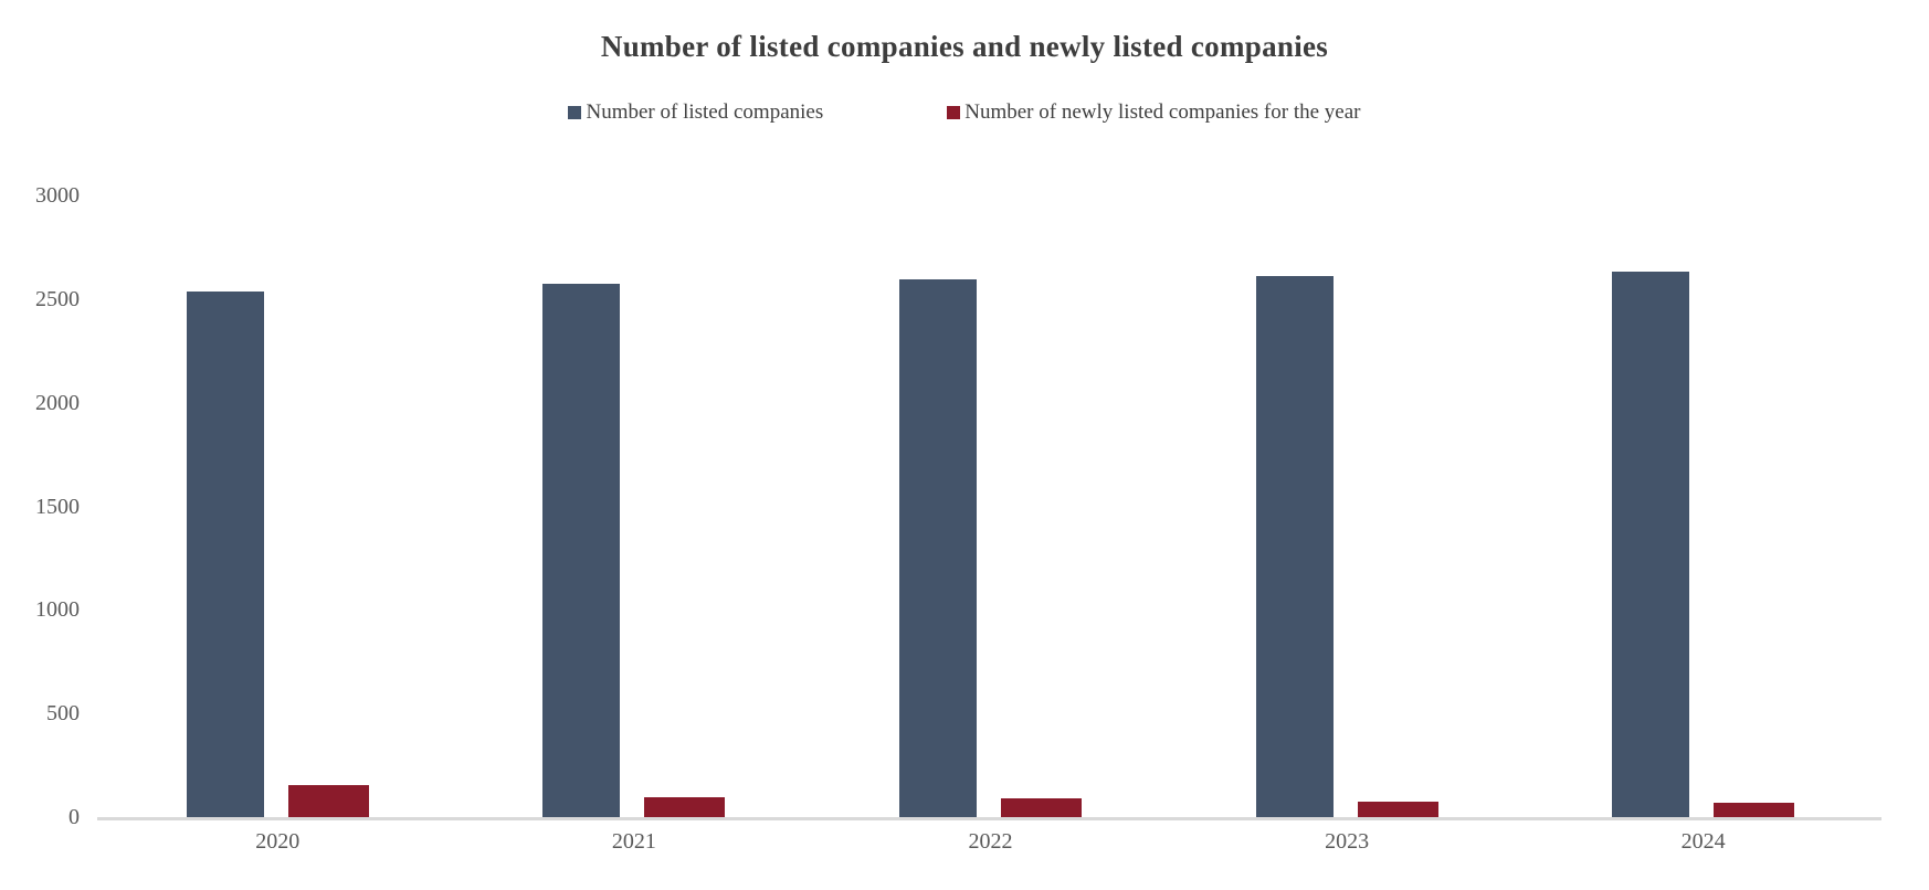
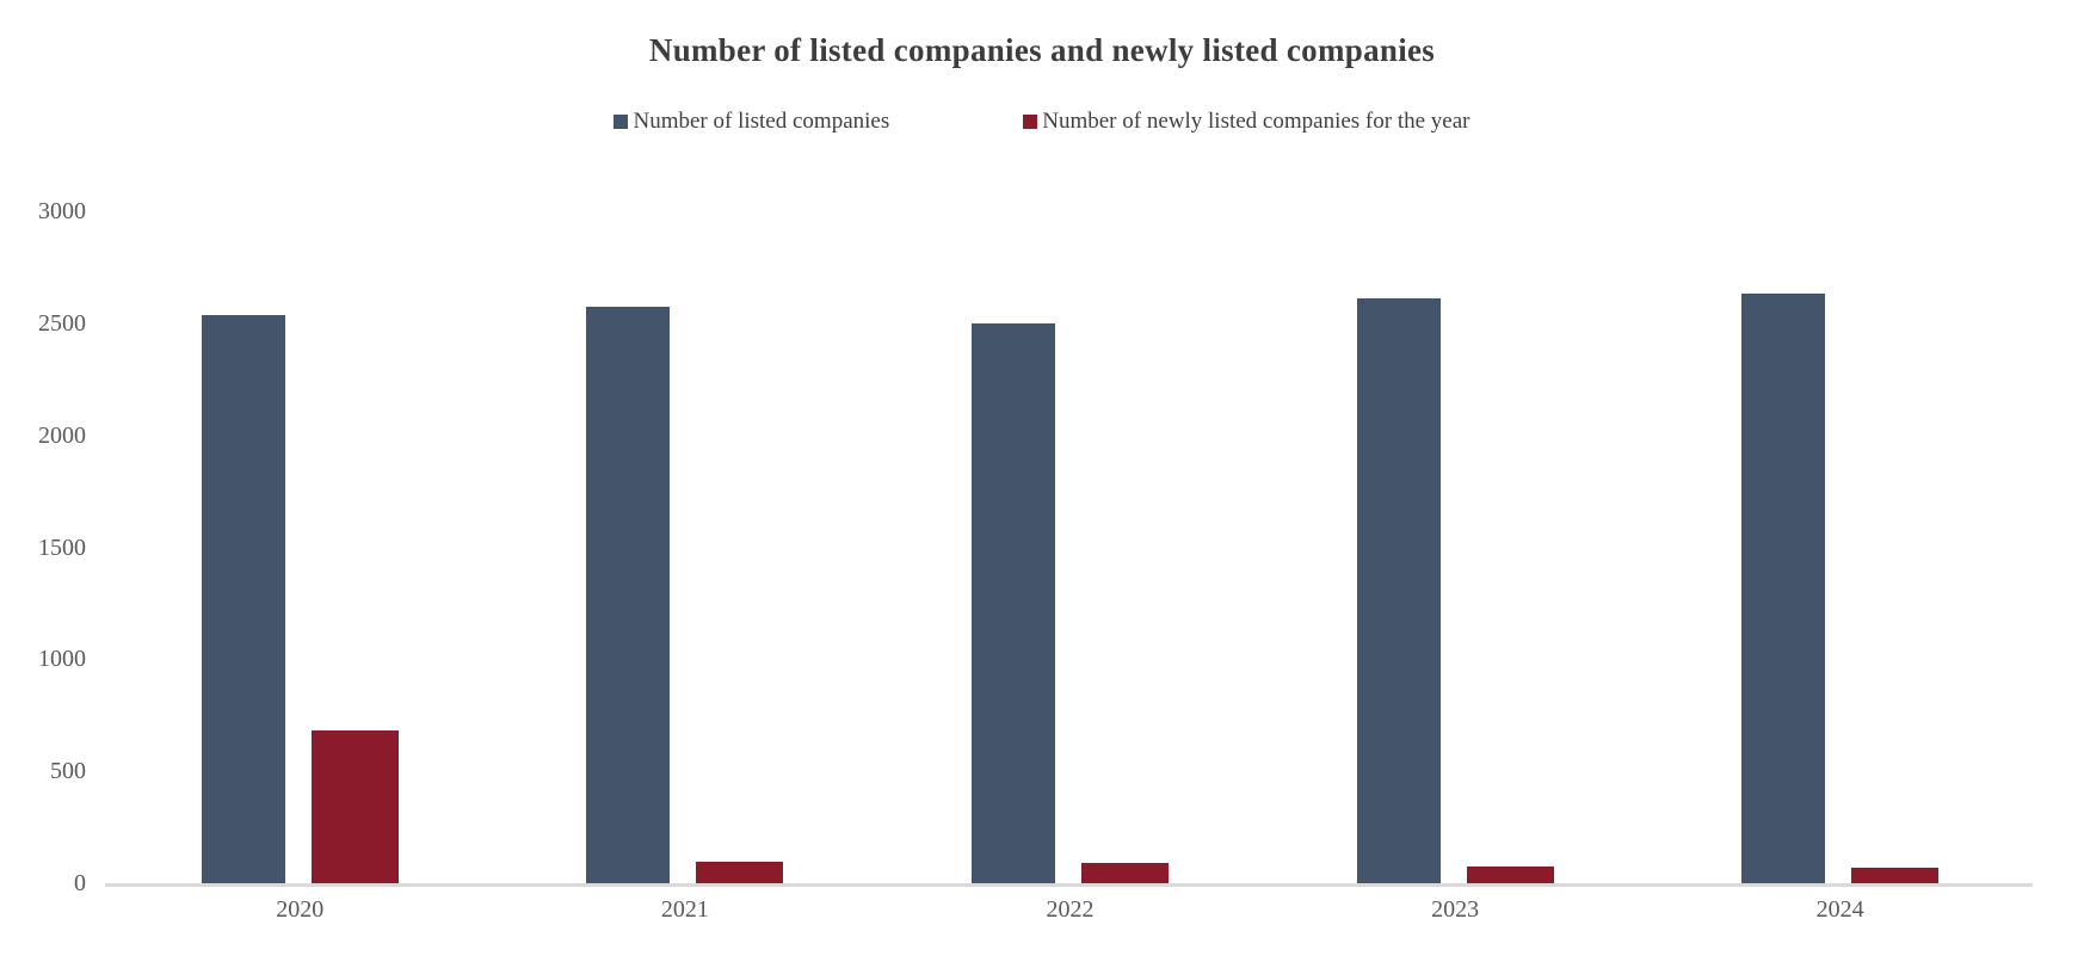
Number of newly listed companies for the year/2020: 150 -> 680
Number of listed companies/2022: 2600 -> 2500
